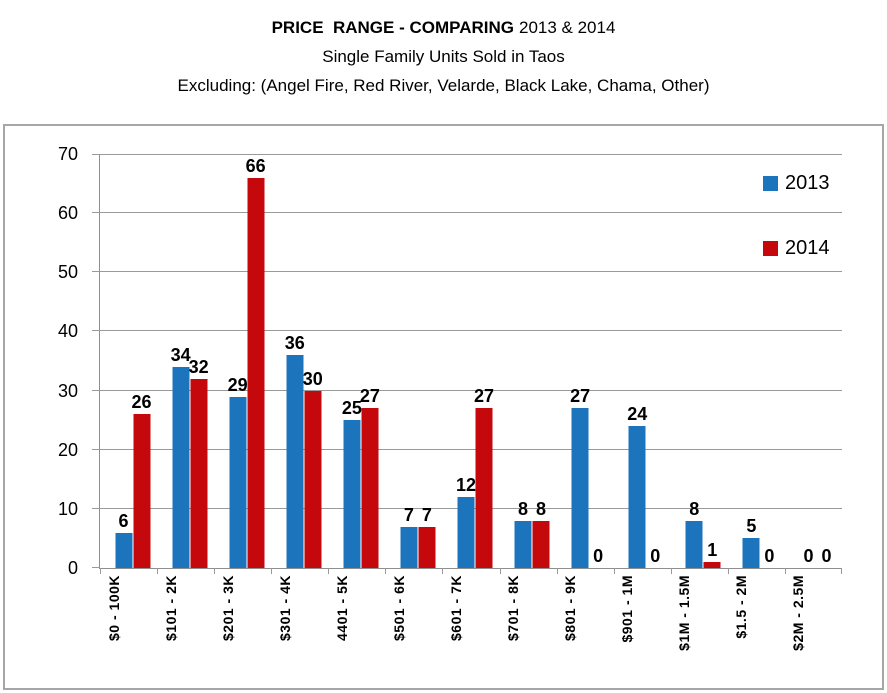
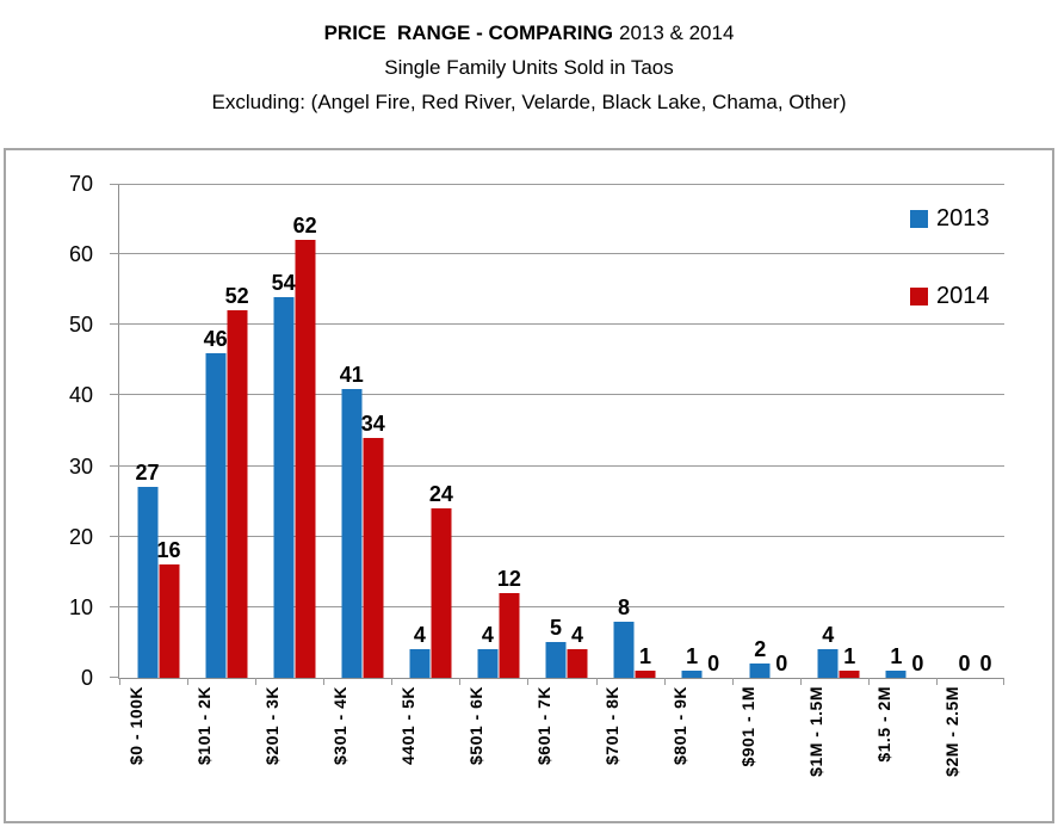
2013/$0 - 100K: 6 -> 27
2014/$0 - 100K: 26 -> 16
2013/$101 - 2K: 34 -> 46
2014/$101 - 2K: 32 -> 52
2013/$201 - 3K: 29 -> 54
2014/$201 - 3K: 66 -> 62
2013/$301 - 4K: 36 -> 41
2014/$301 - 4K: 30 -> 34
2013/4401 - 5K: 25 -> 4
2014/4401 - 5K: 27 -> 24
2013/$501 - 6K: 7 -> 4
2014/$501 - 6K: 7 -> 12
2013/$601 - 7K: 12 -> 5
2014/$601 - 7K: 27 -> 4
2014/$701 - 8K: 8 -> 1
2013/$801 - 9K: 27 -> 1
2013/$901 - 1M: 24 -> 2
2013/$1M - 1.5M: 8 -> 4
2013/$1.5 - 2M: 5 -> 1
